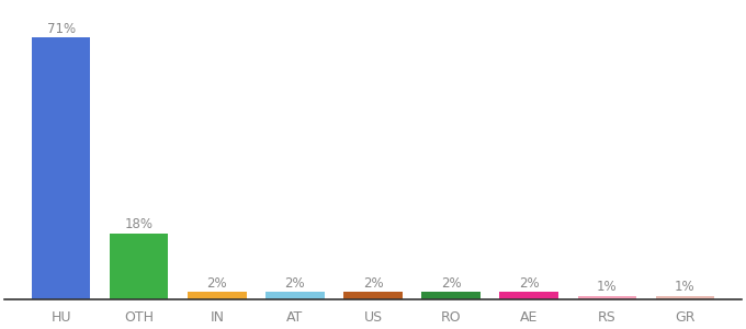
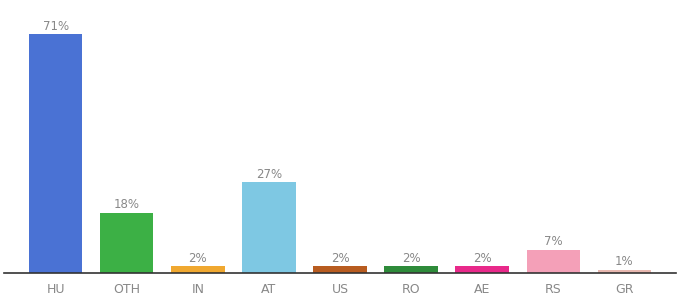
AT: 2% -> 27%
RS: 1% -> 7%
